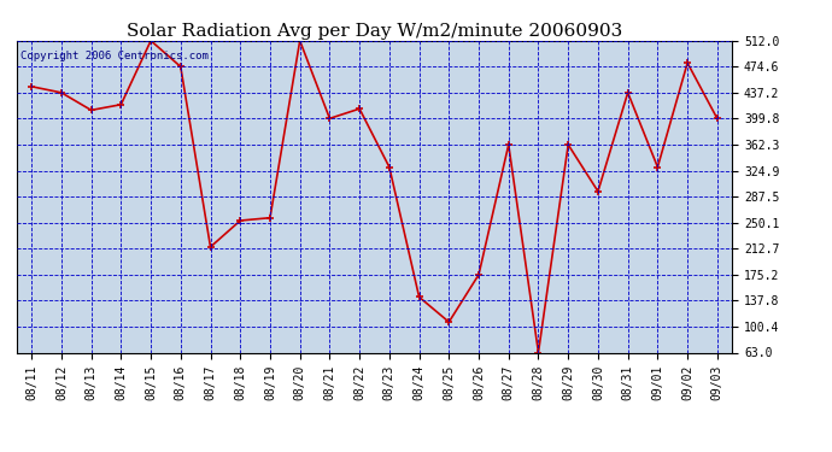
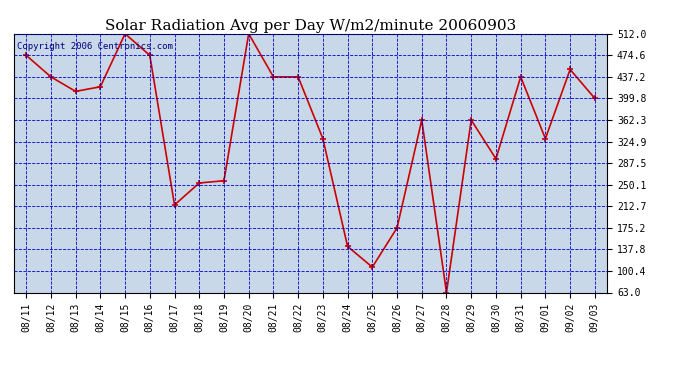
08/11: 446 -> 475
08/21: 400 -> 437
08/22: 414 -> 437
09/02: 480 -> 450
